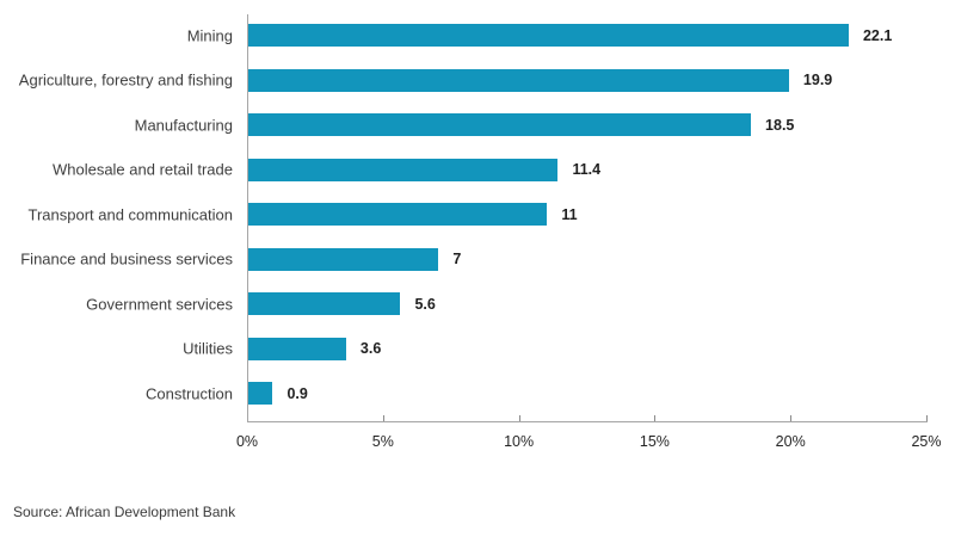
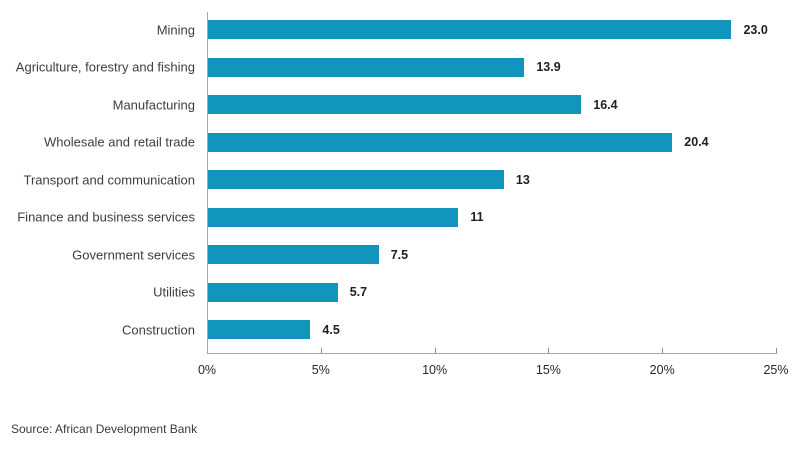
Mining: 22.1 -> 23.0
Agriculture, forestry and fishing: 19.9 -> 13.9
Manufacturing: 18.5 -> 16.4
Wholesale and retail trade: 11.4 -> 20.4
Transport and communication: 11 -> 13
Finance and business services: 7 -> 11
Government services: 5.6 -> 7.5
Utilities: 3.6 -> 5.7
Construction: 0.9 -> 4.5
